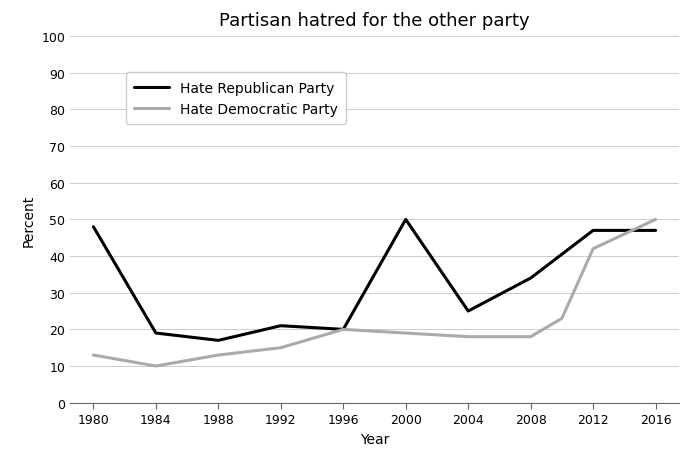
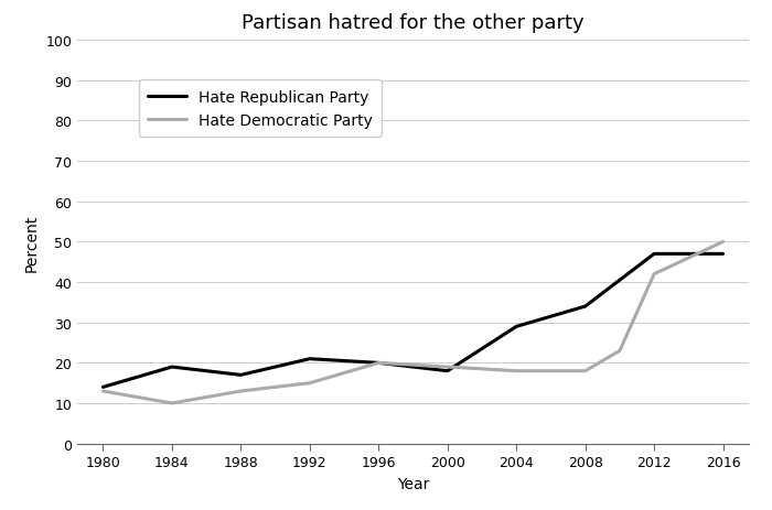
Hate Republican Party/1980: 48 -> 14
Hate Republican Party/2000: 50 -> 18
Hate Republican Party/2004: 25 -> 29
